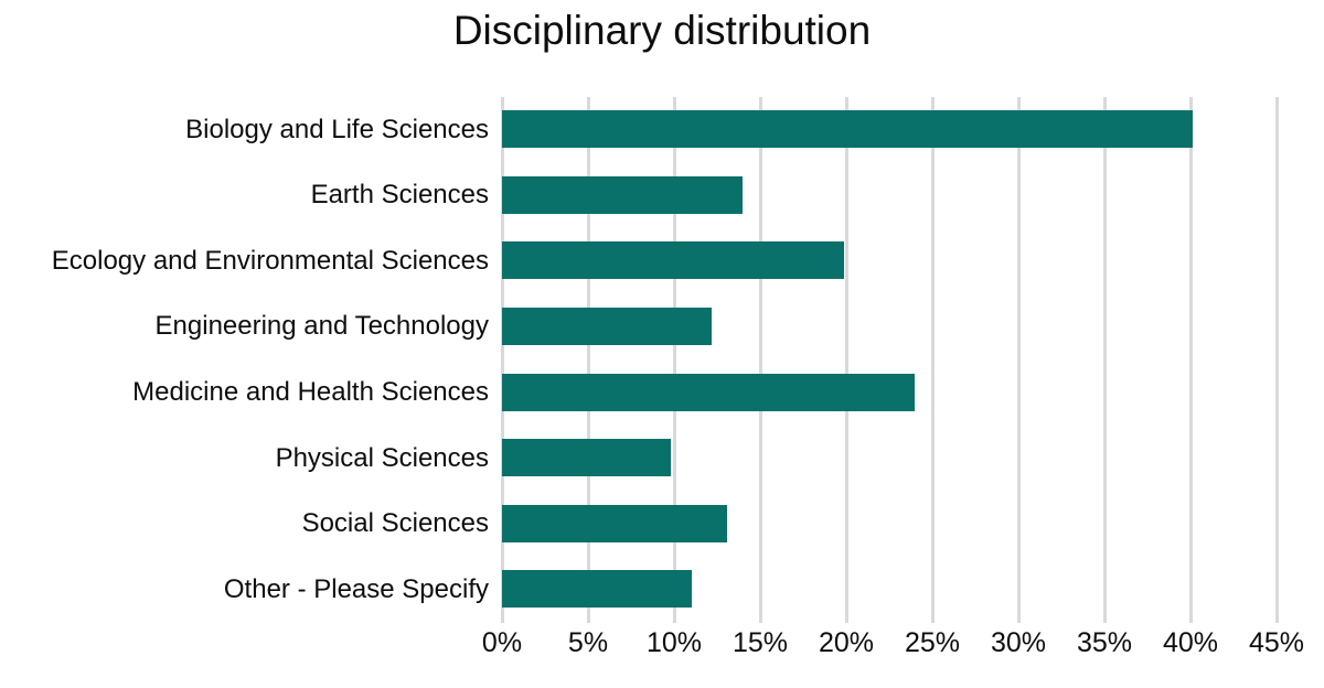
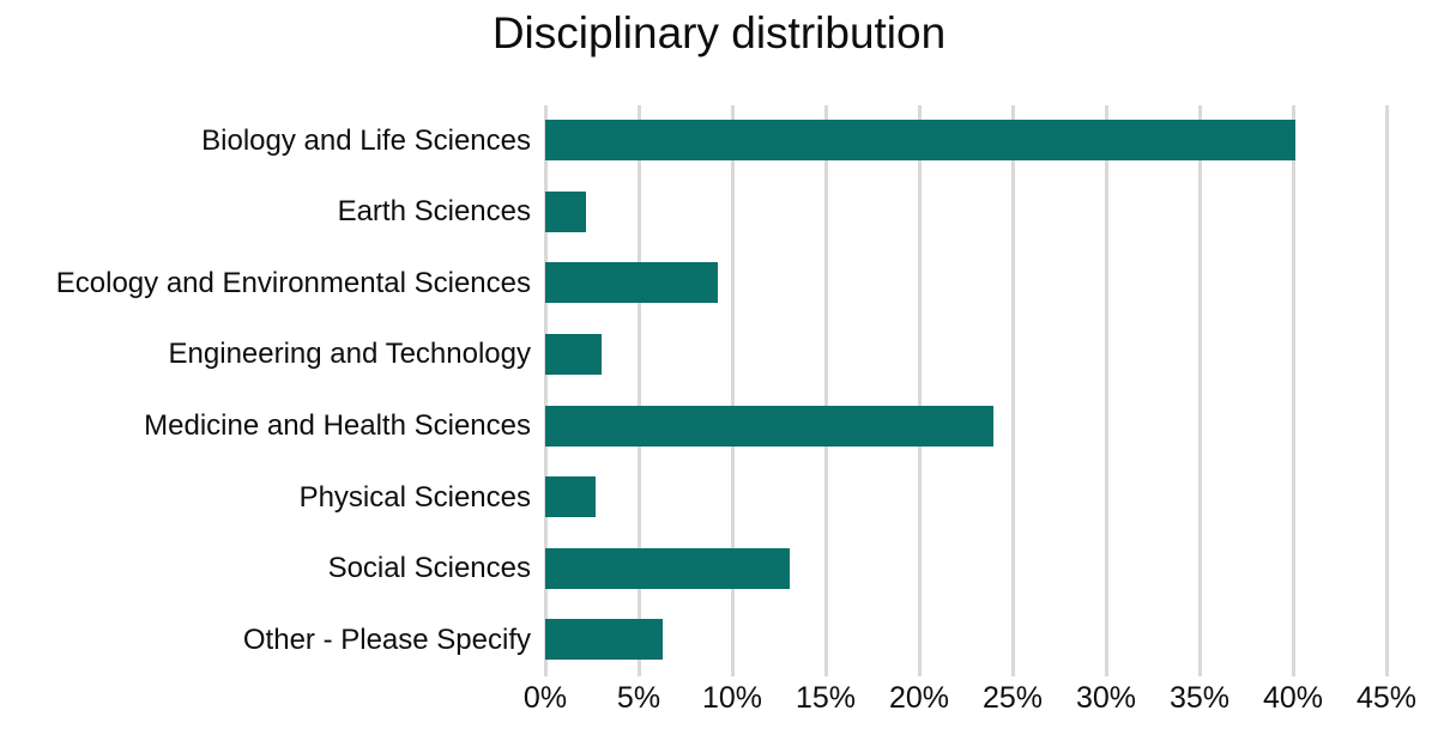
Earth Sciences: 14.0% -> 2.2%
Ecology and Environmental Sciences: 19.9% -> 9.2%
Engineering and Technology: 12.2% -> 3.0%
Physical Sciences: 9.8% -> 2.7%
Other - Please Specify: 11.0% -> 6.3%
